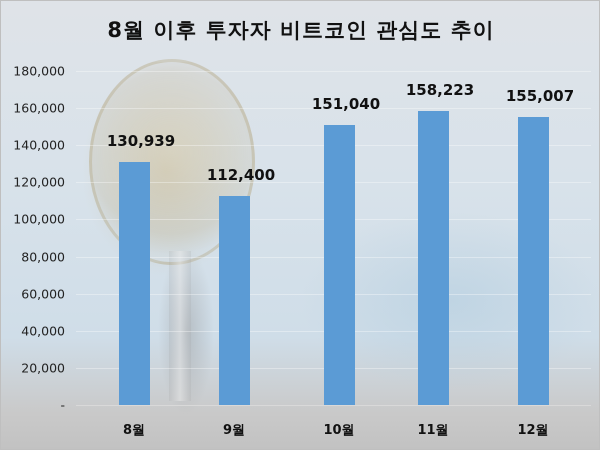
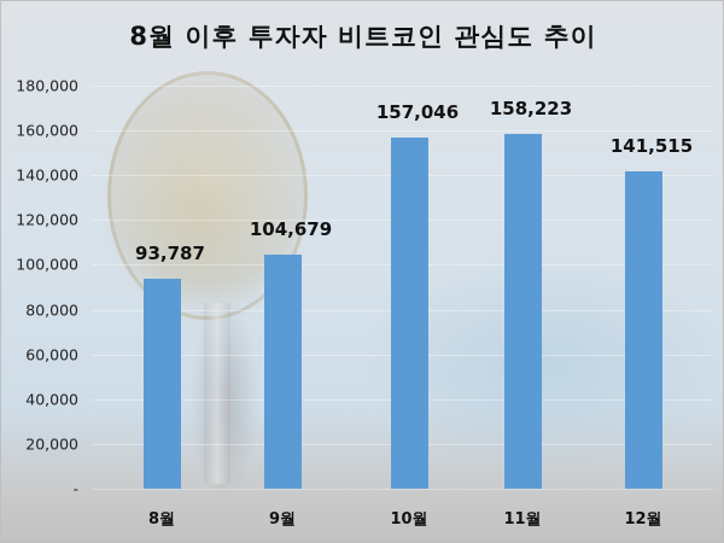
8월: 130,939 -> 93,787
9월: 112,400 -> 104,679
10월: 151,040 -> 157,046
12월: 155,007 -> 141,515
